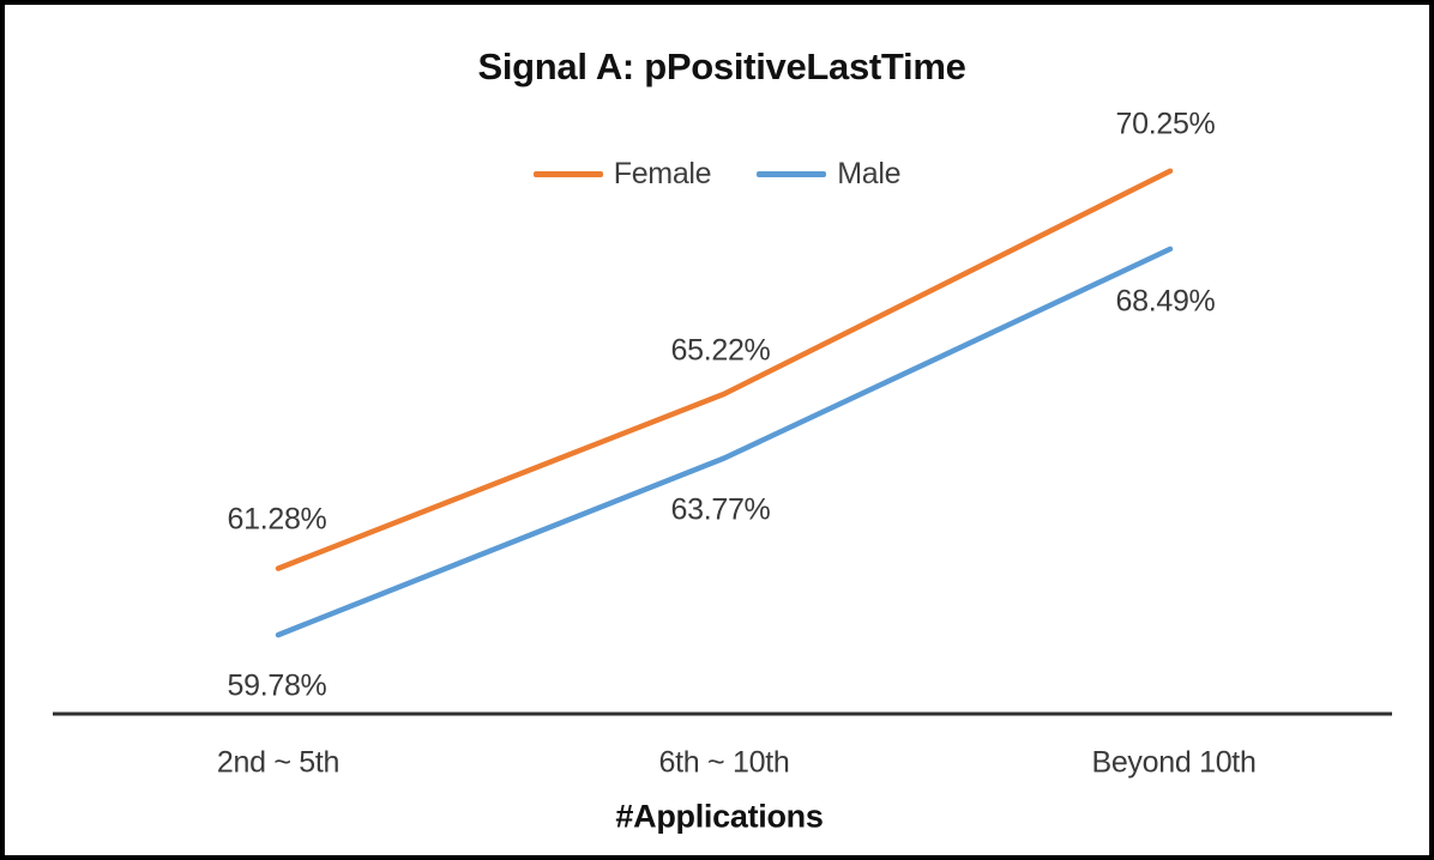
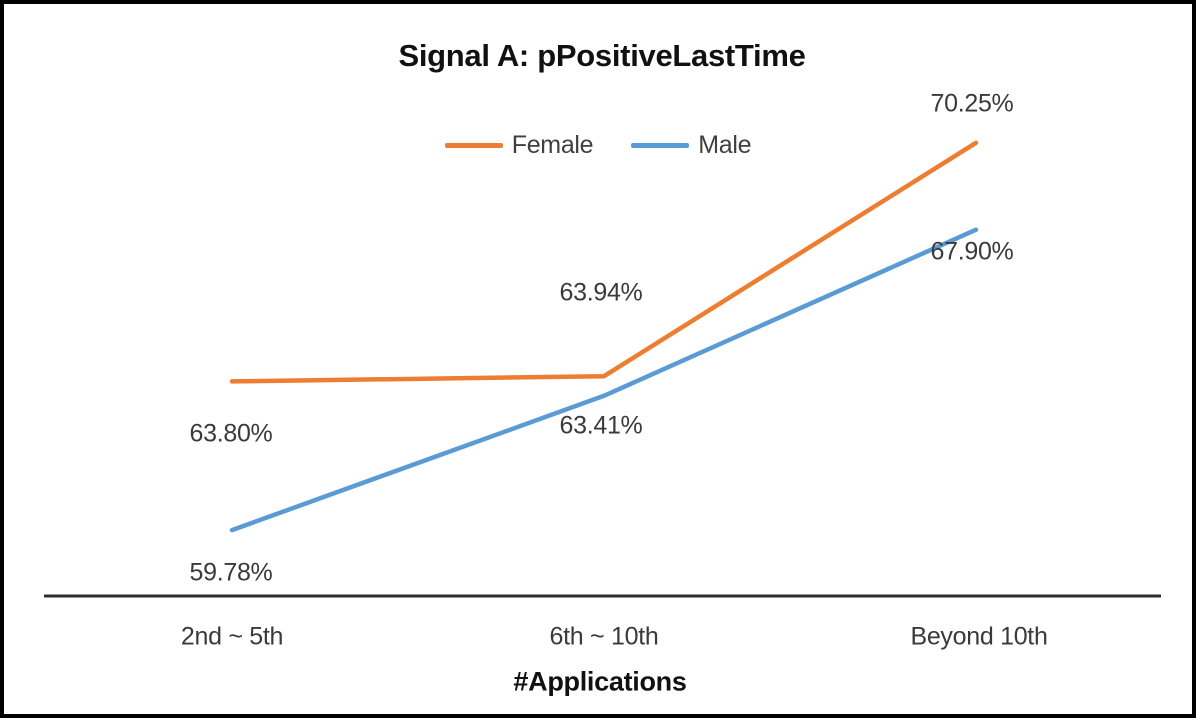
Female/2nd ~ 5th: 61.28% -> 63.80%
Female/6th ~ 10th: 65.22% -> 63.94%
Male/6th ~ 10th: 63.77% -> 63.41%
Male/Beyond 10th: 68.49% -> 67.90%
